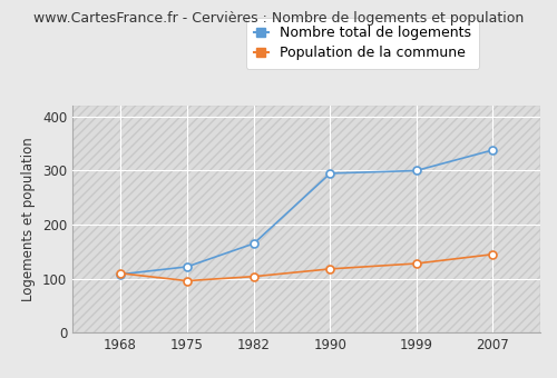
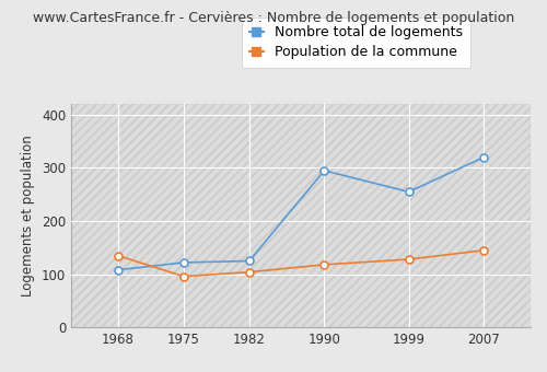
Population de la commune/1968: 110 -> 135
Nombre total de logements/1982: 165 -> 125
Nombre total de logements/1999: 300 -> 255
Nombre total de logements/2007: 338 -> 320
